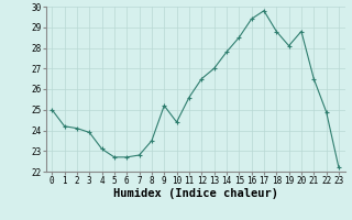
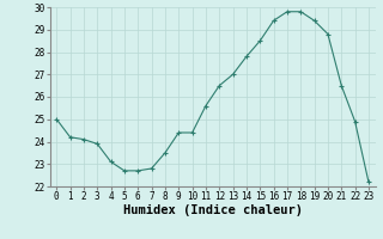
9: 25.2 -> 24.4
18: 28.8 -> 29.8
19: 28.1 -> 29.4
